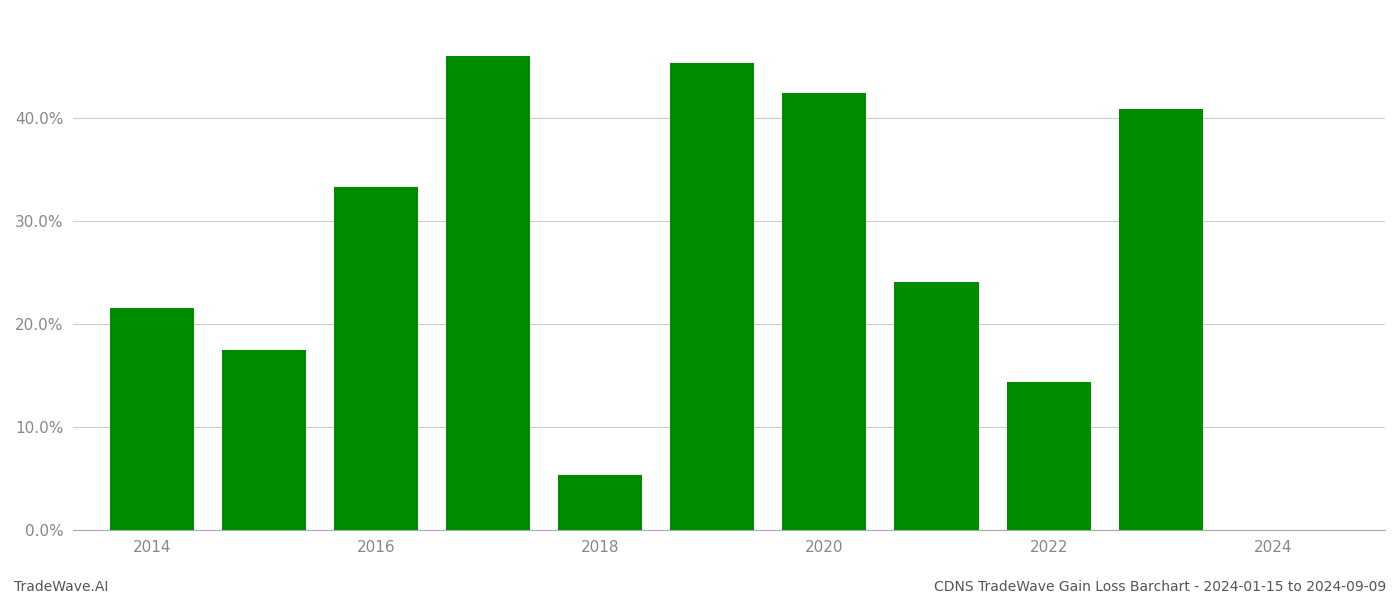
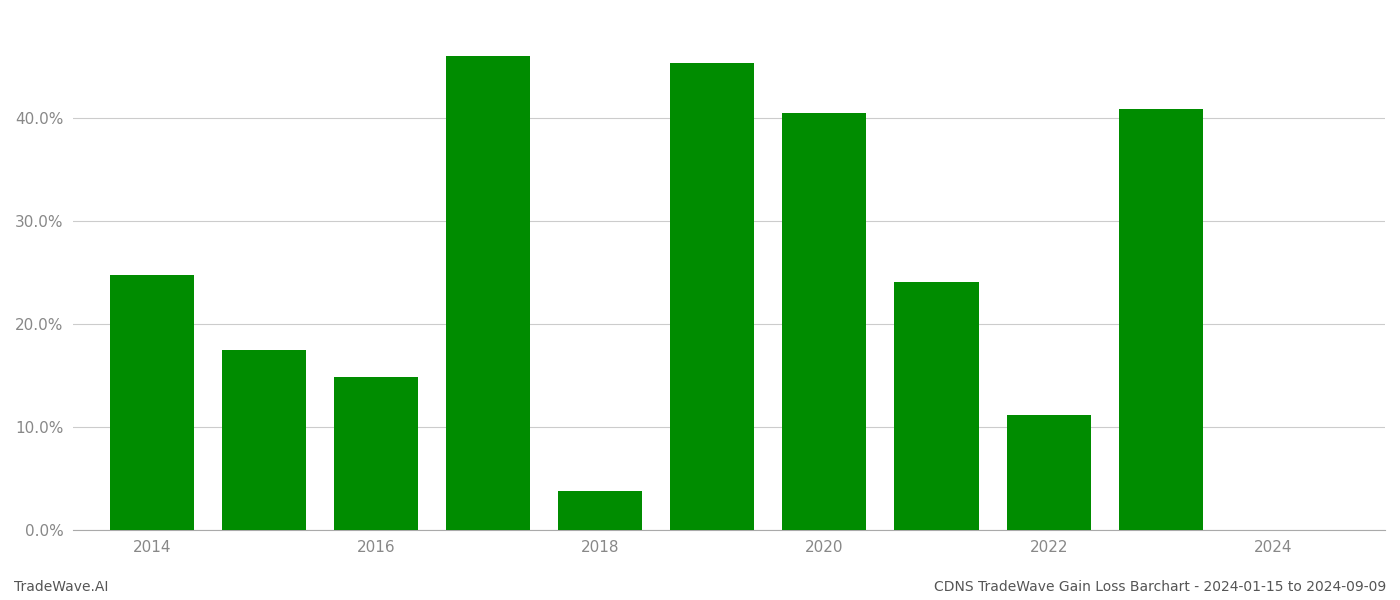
2014: 21.6% -> 24.8%
2016: 33.3% -> 14.9%
2018: 5.4% -> 3.8%
2020: 42.4% -> 40.5%
2022: 14.4% -> 11.2%
